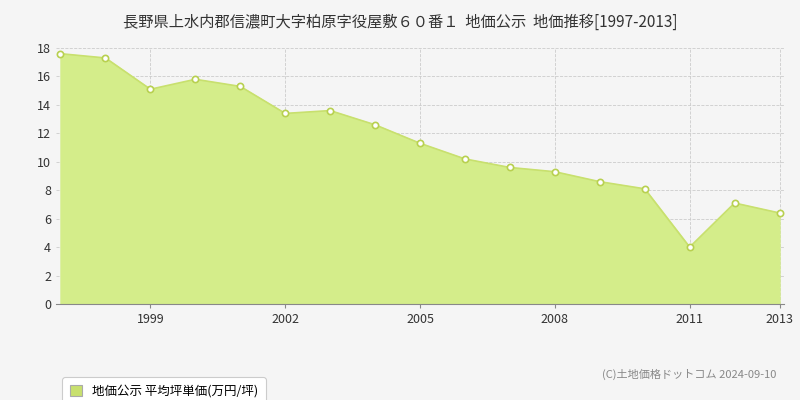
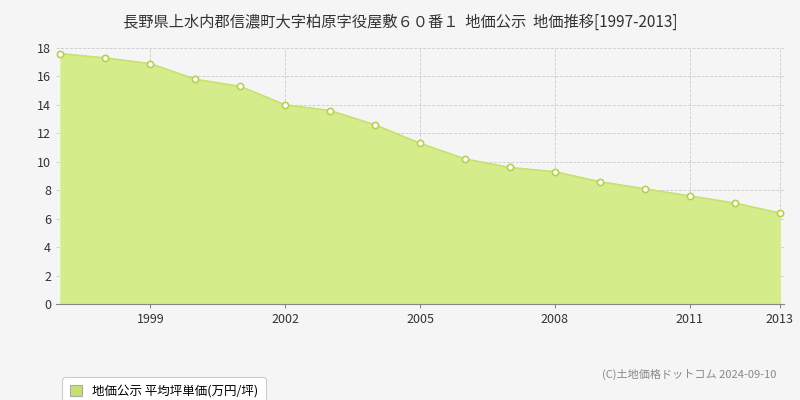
1999: 15.1 -> 16.9
2002: 13.4 -> 14.0
2011: 4.0 -> 7.6
